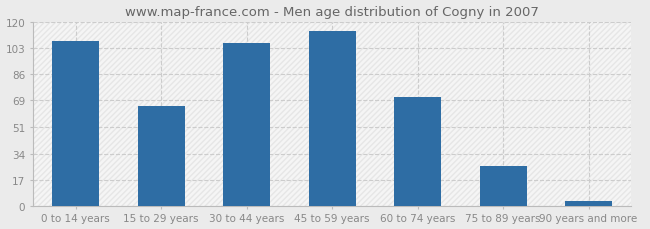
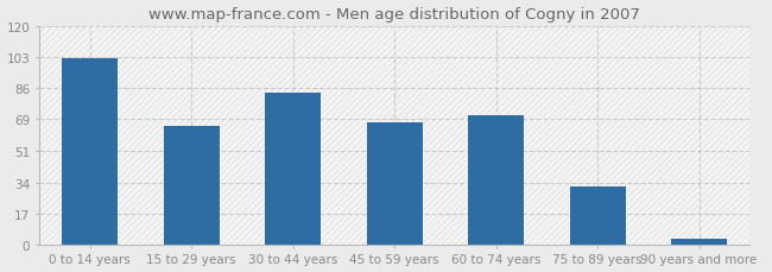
0 to 14 years: 107 -> 102
30 to 44 years: 106 -> 83
45 to 59 years: 114 -> 67
75 to 89 years: 26 -> 32
